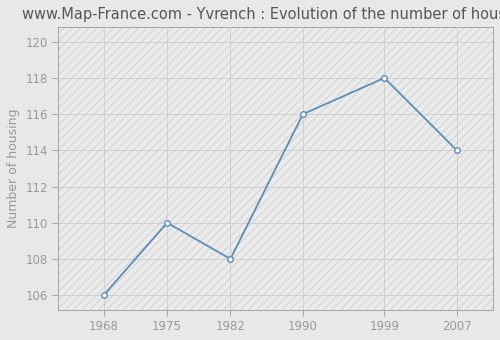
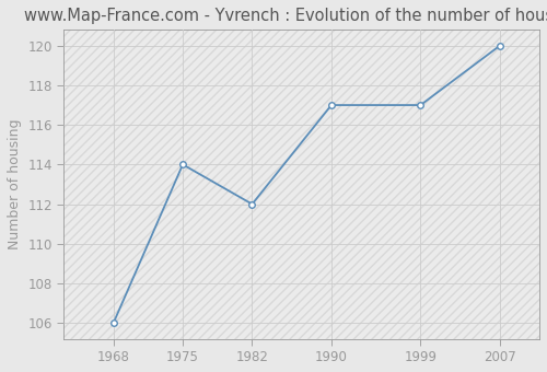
1975: 110 -> 114
1982: 108 -> 112
1990: 116 -> 117
1999: 118 -> 117
2007: 114 -> 120
